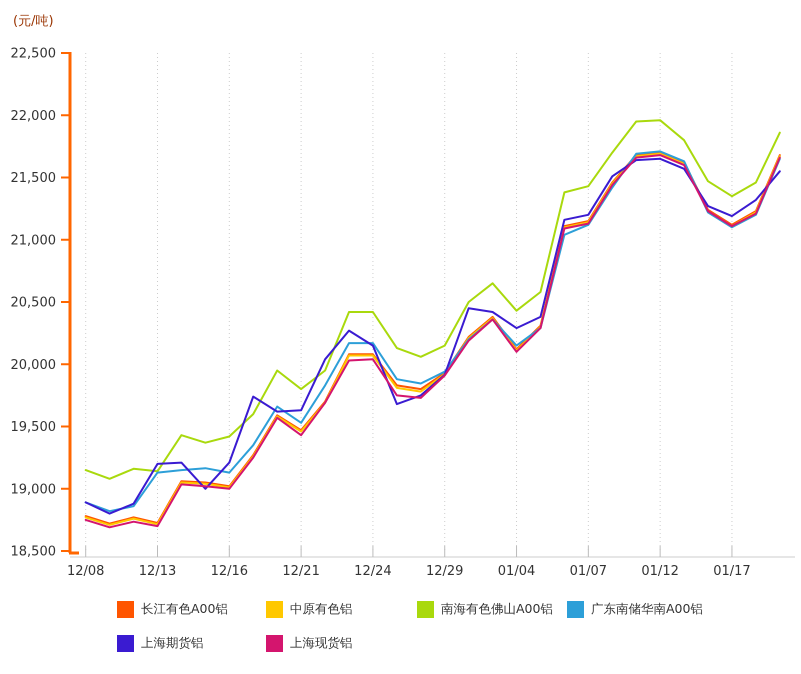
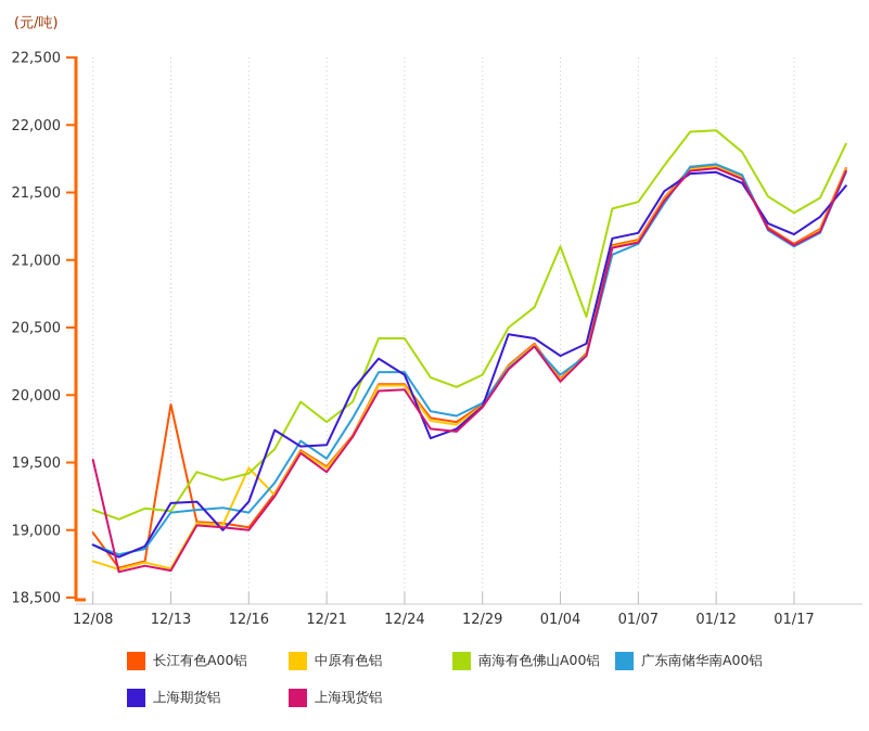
长江有色A00铝/12/08: 18780 -> 18980
上海现货铝/12/08: 18750 -> 19520
长江有色A00铝/12/13: 18720 -> 19930
中原有色铝/12/16: 19010 -> 19460
南海有色佛山A00铝/01/04: 20430 -> 21100
